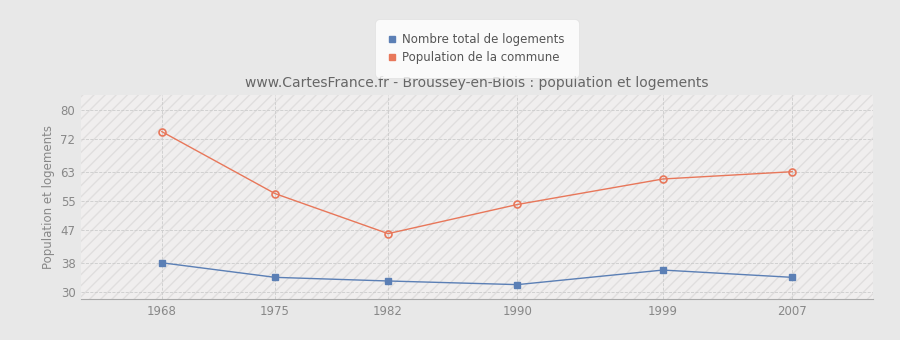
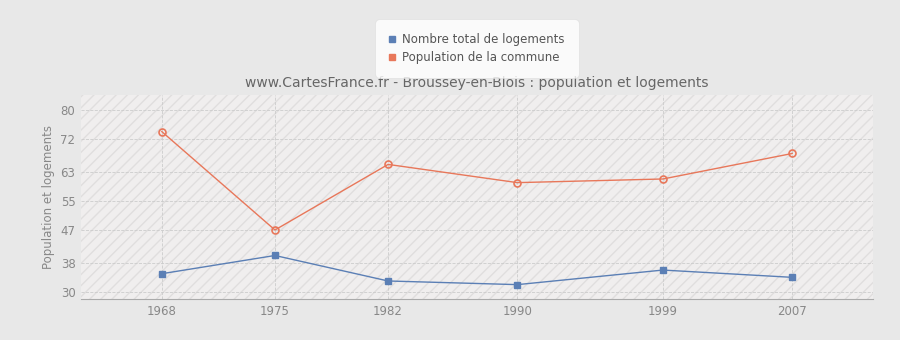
Nombre total de logements/1968: 38 -> 35
Nombre total de logements/1975: 34 -> 40
Population de la commune/1975: 57 -> 47
Population de la commune/1982: 46 -> 65
Population de la commune/1990: 54 -> 60
Population de la commune/2007: 63 -> 68
